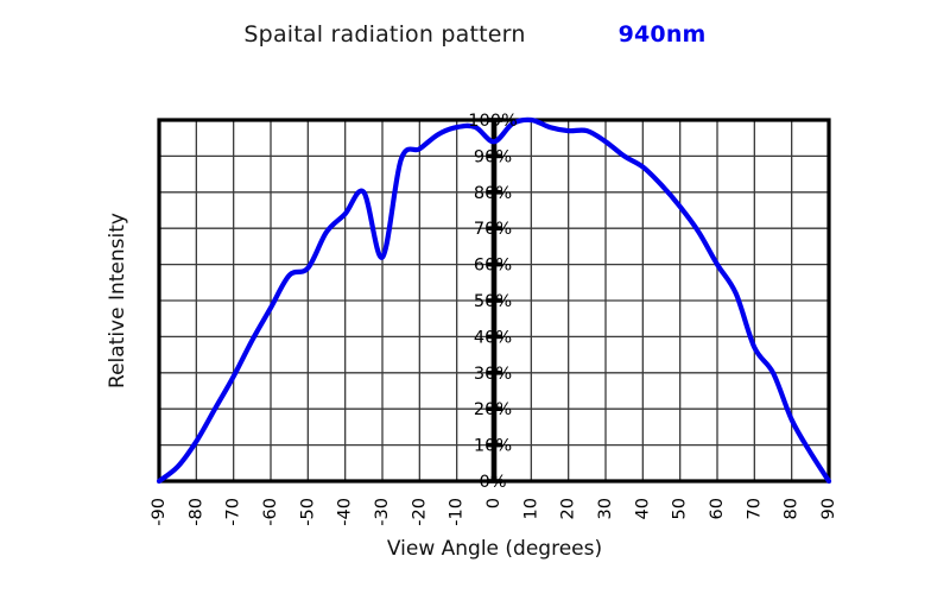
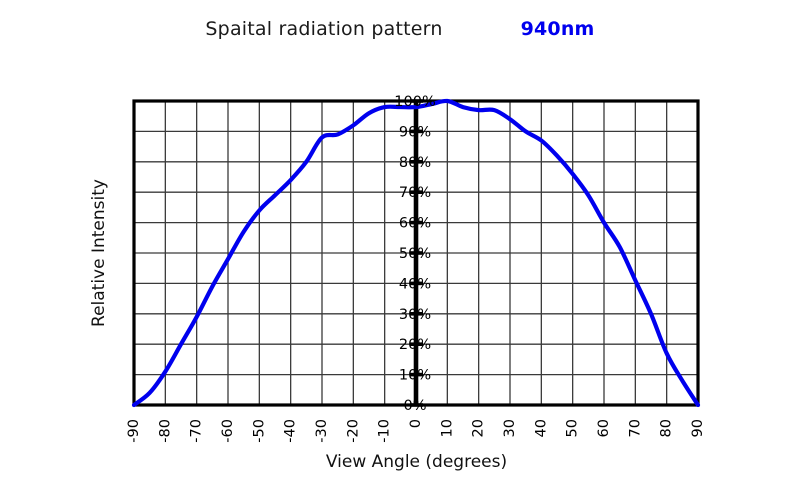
-50: 59% -> 64%
-30: 62% -> 88%
0: 94% -> 98%
70: 37% -> 41%
